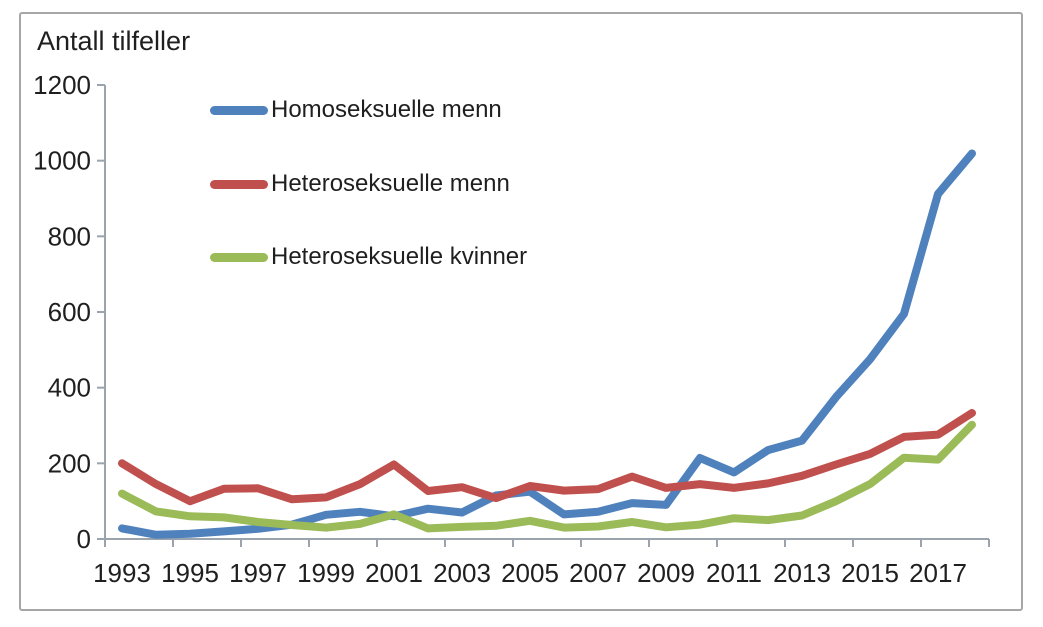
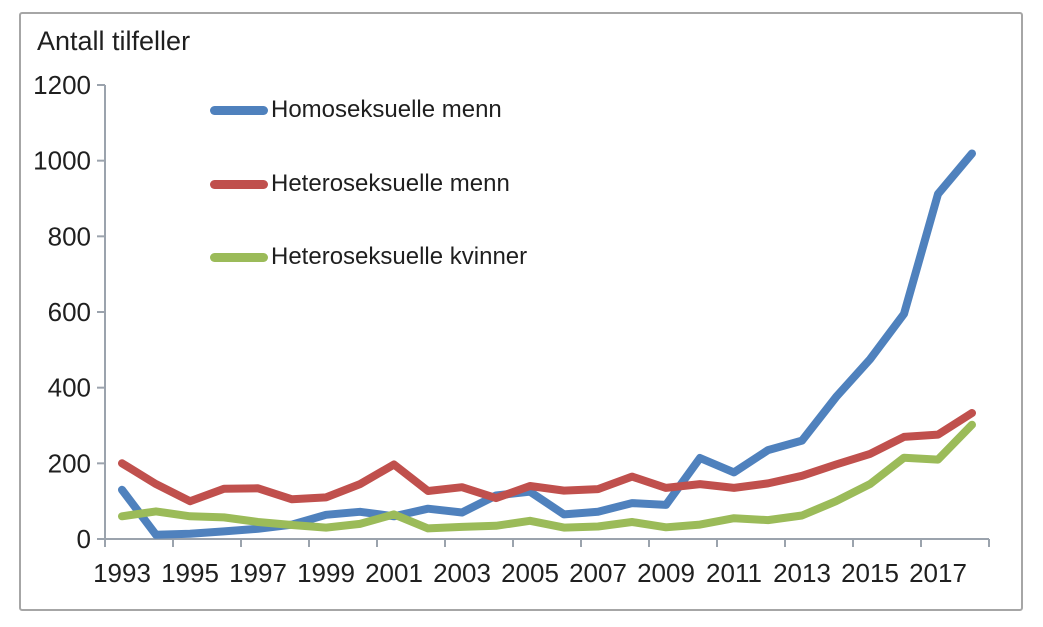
Homoseksuelle menn/1993: 30 -> 130
Heteroseksuelle kvinner/1993: 120 -> 60
